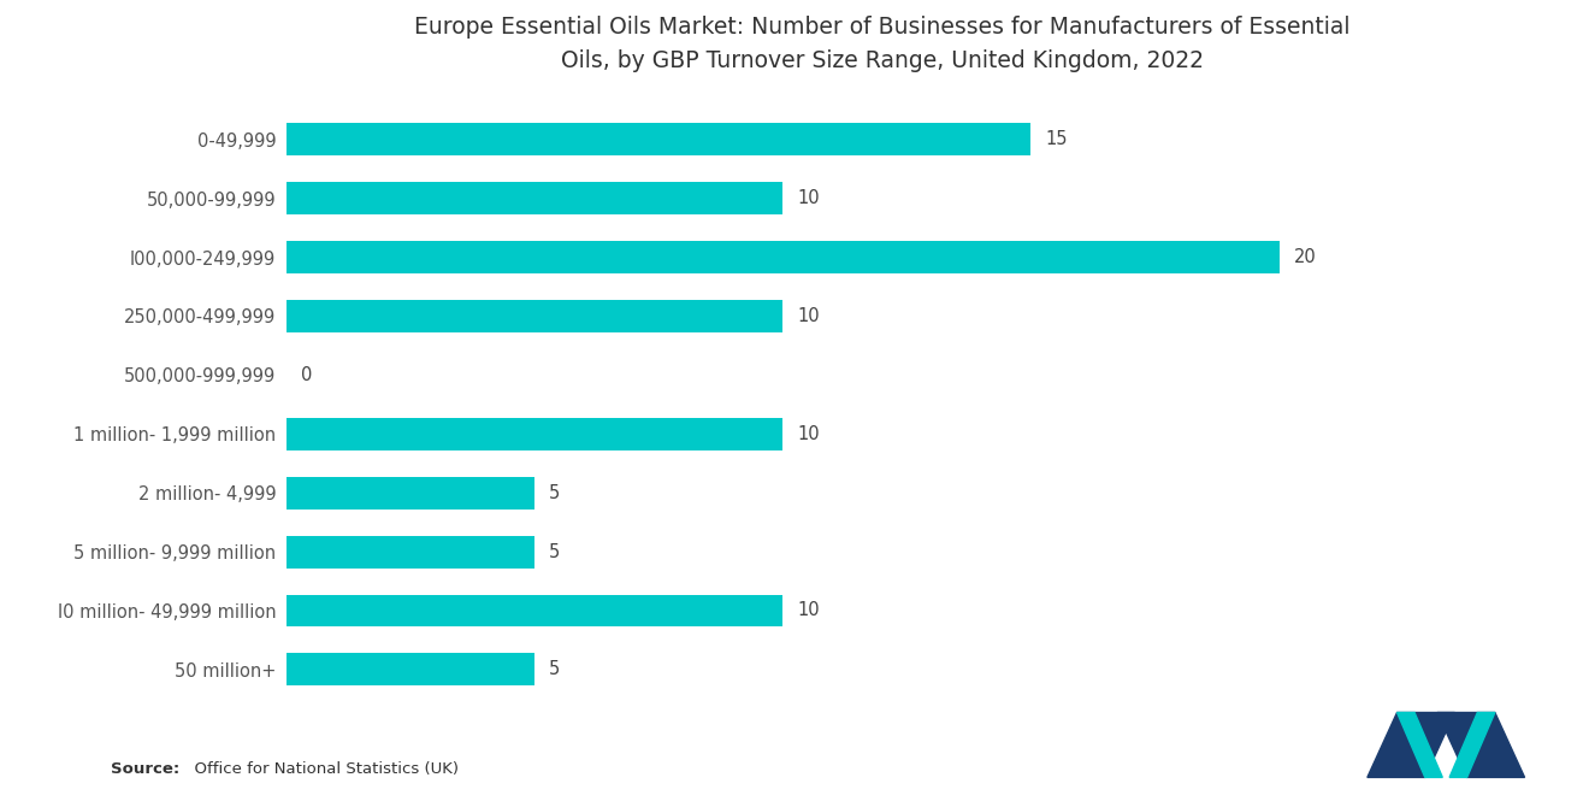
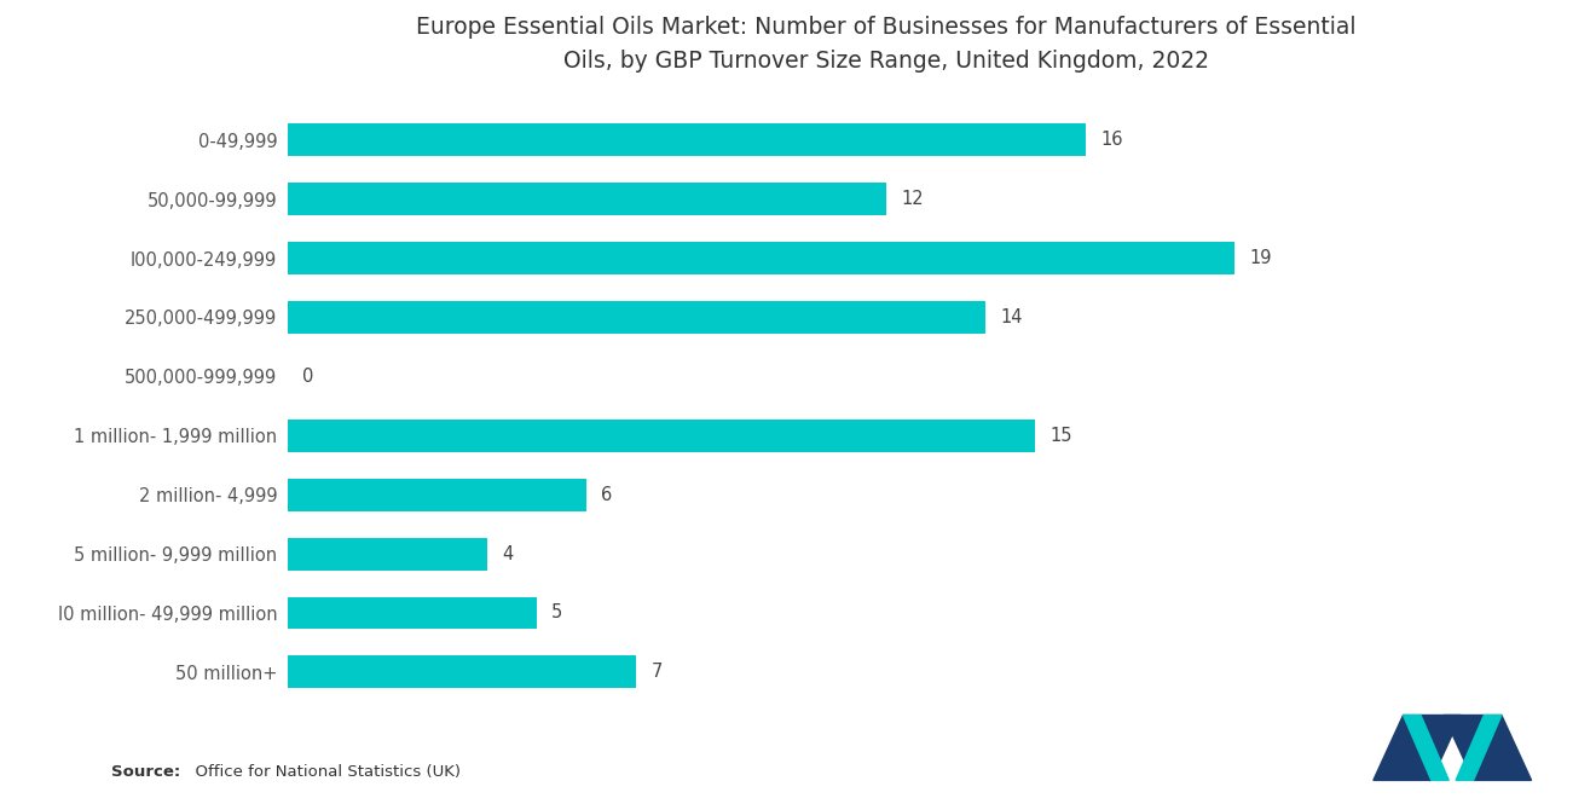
0-49,999: 15 -> 16
50,000-99,999: 10 -> 12
l00,000-249,999: 20 -> 19
250,000-499,999: 10 -> 14
1 million- 1,999 million: 10 -> 15
2 million- 4,999: 5 -> 6
5 million- 9,999 million: 5 -> 4
l0 million- 49,999 million: 10 -> 5
50 million+: 5 -> 7
